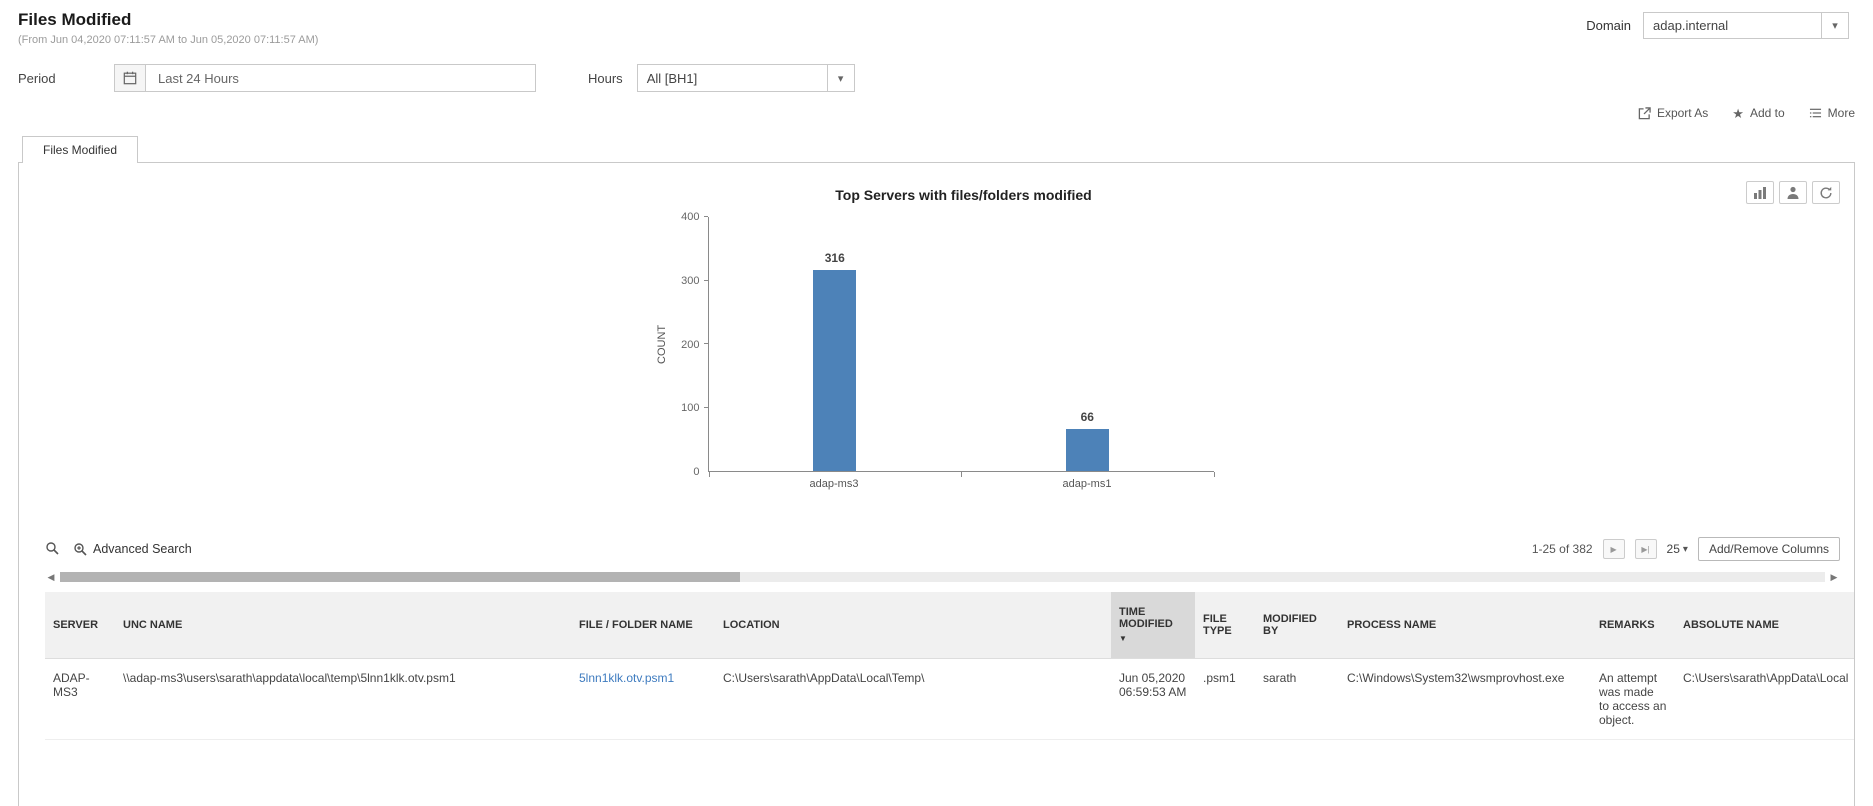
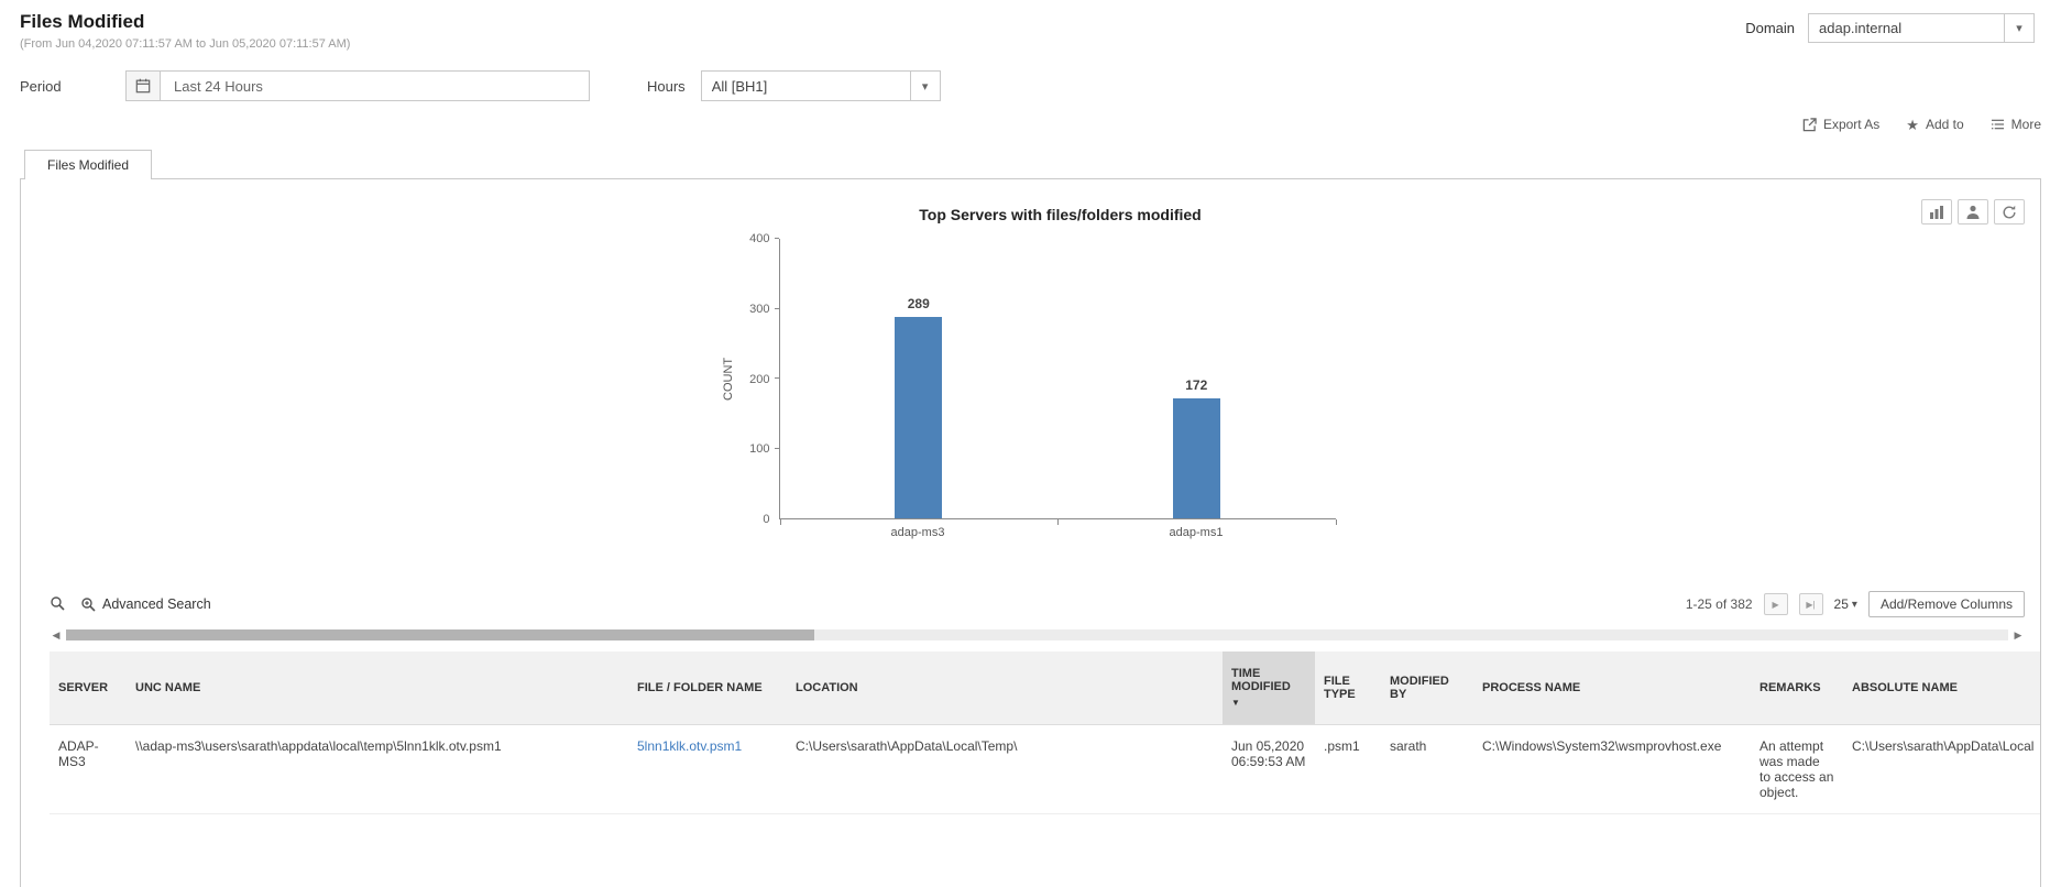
adap-ms3: 316 -> 289
adap-ms1: 66 -> 172
